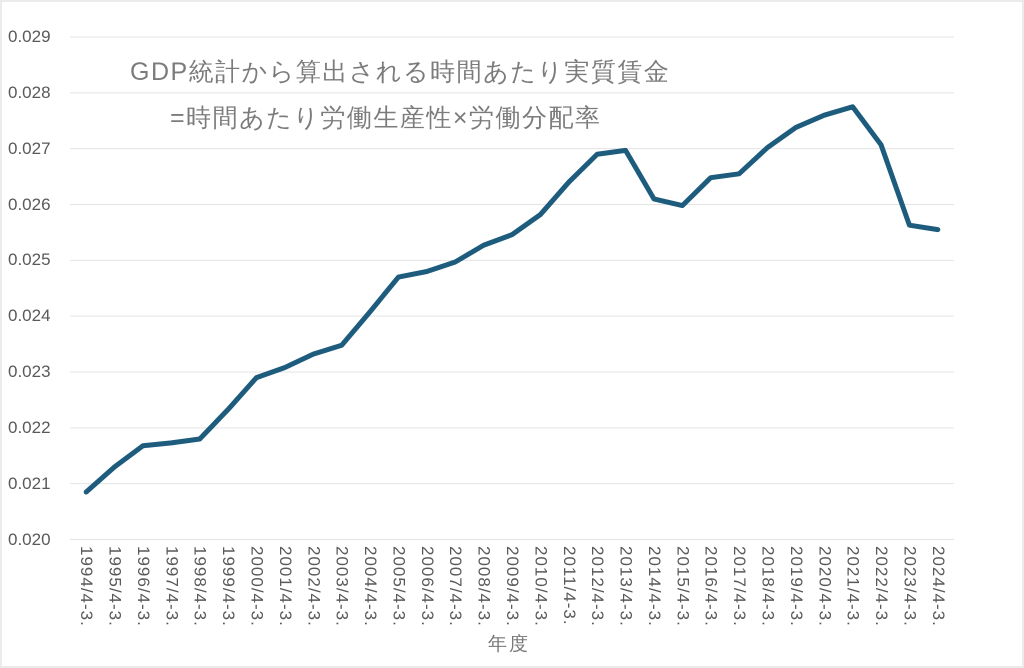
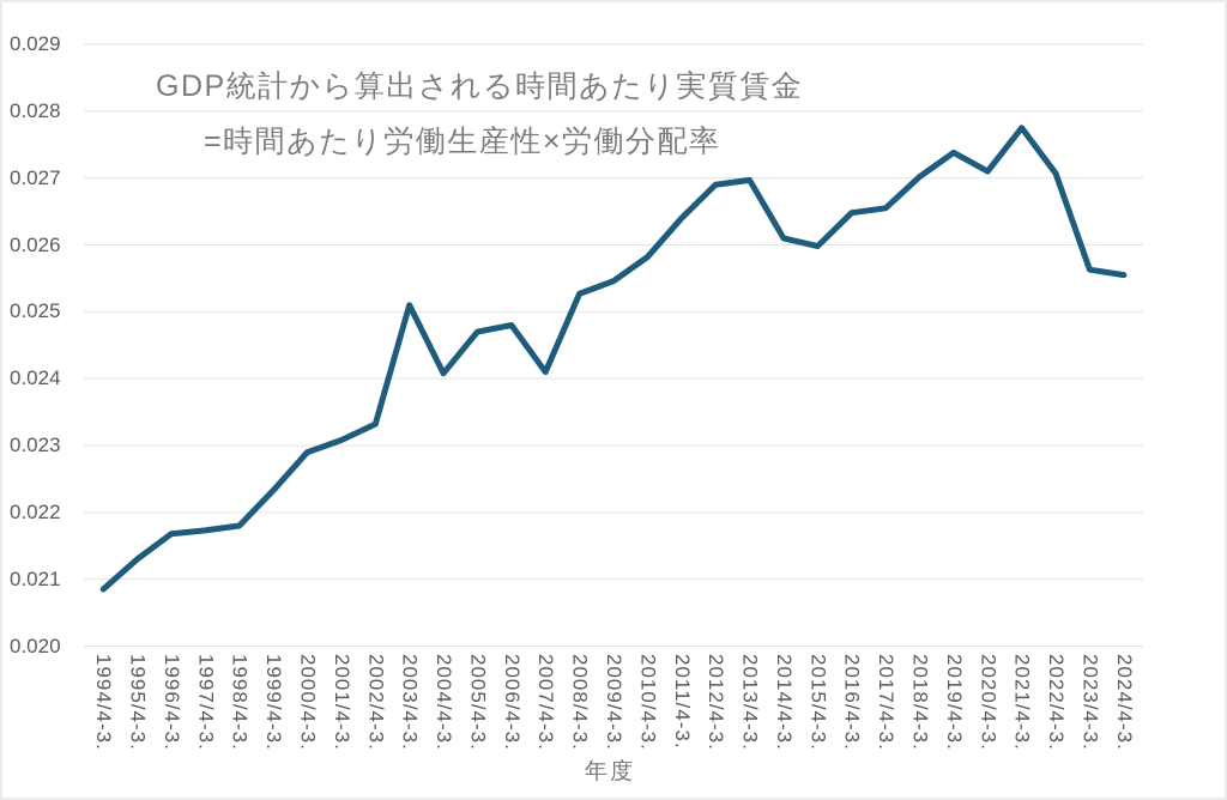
2003/4-3.: 0.0235 -> 0.0251
2007/4-3.: 0.0250 -> 0.0241
2020/4-3.: 0.0276 -> 0.0271
